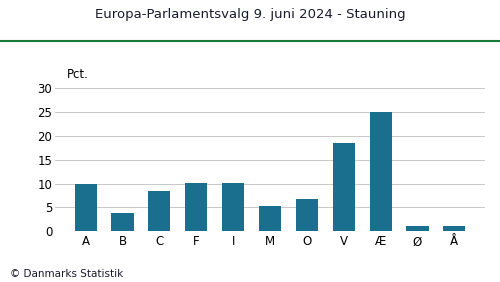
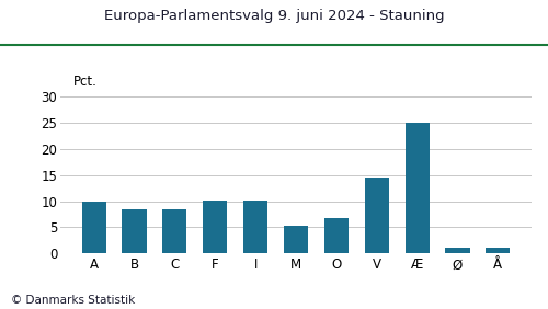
B: 3.9 -> 8.5
V: 18.5 -> 14.5
